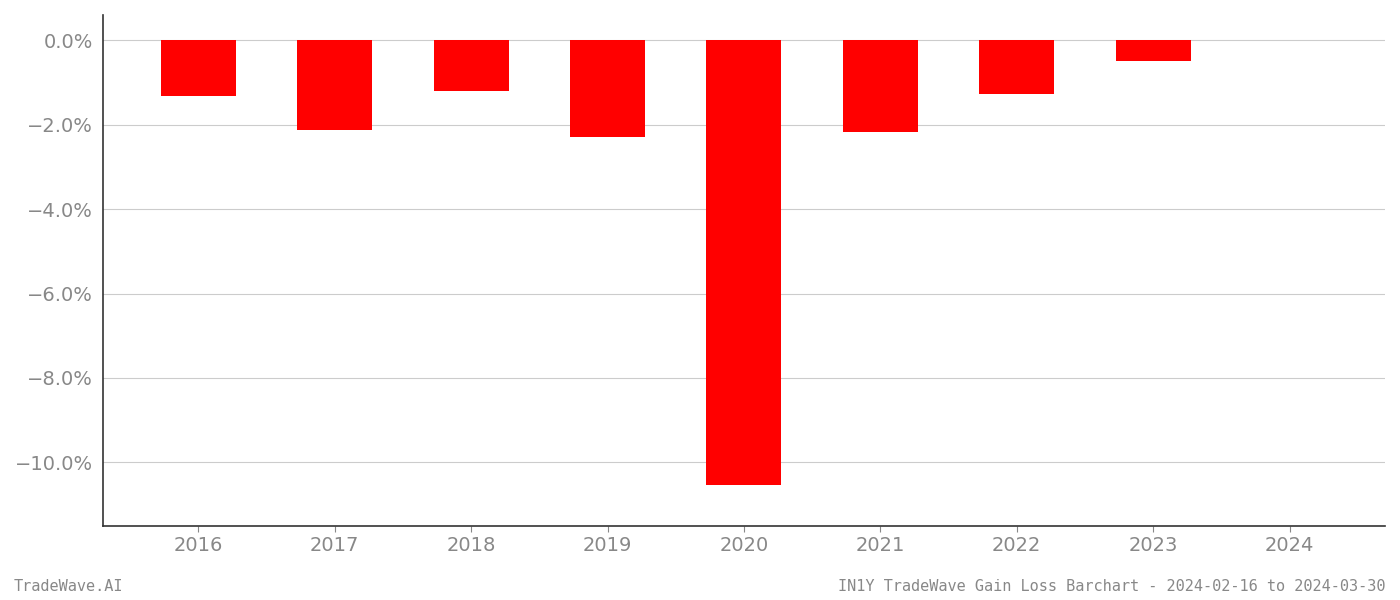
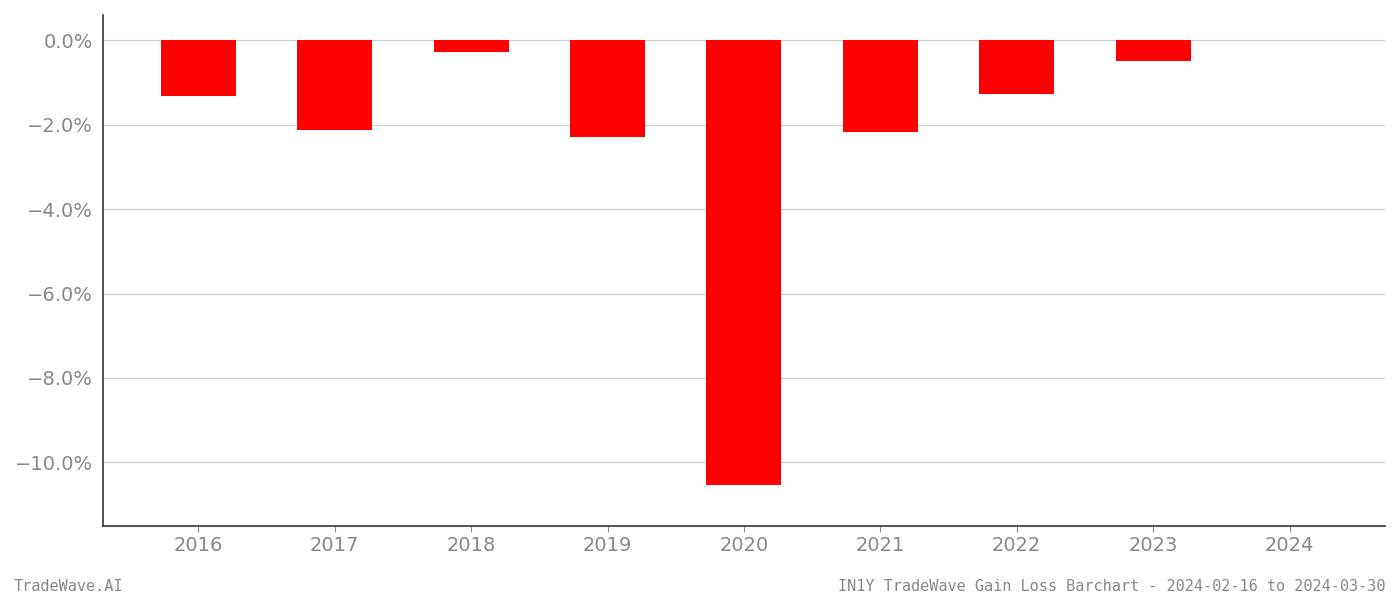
2018: -1.20% -> -0.28%
